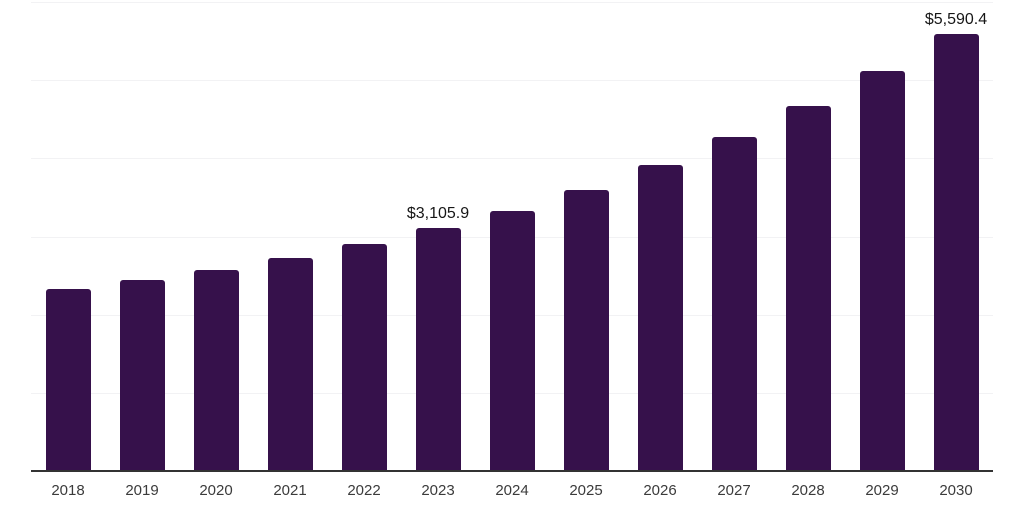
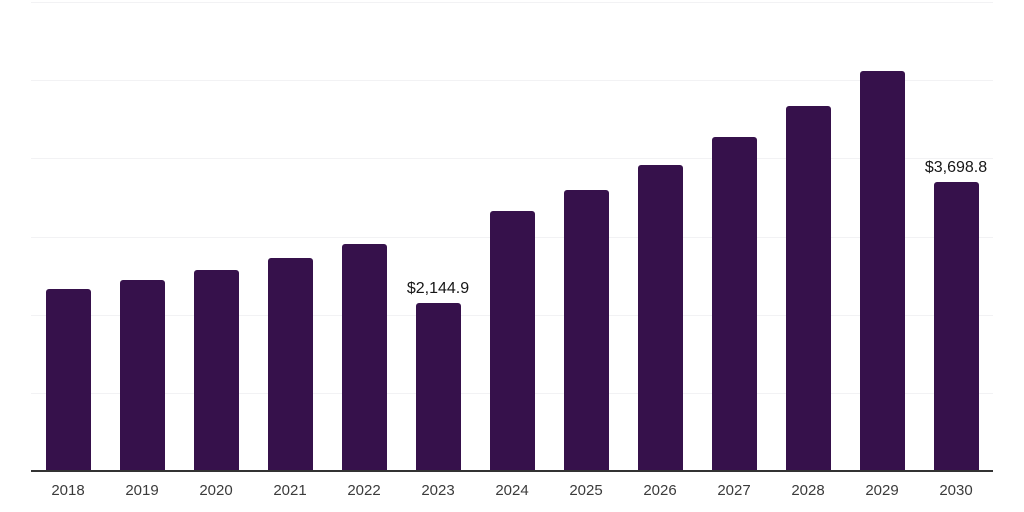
2023: $3,105.9 -> $2,144.9
2030: $5,590.4 -> $3,698.8
